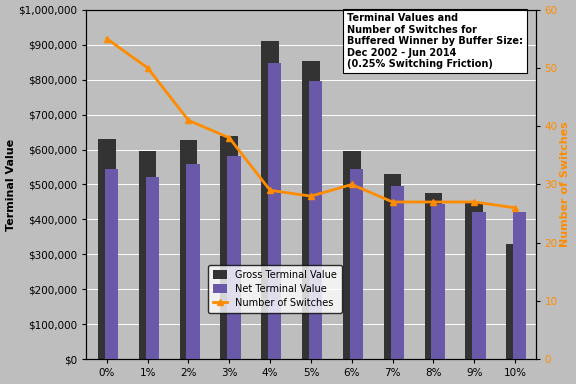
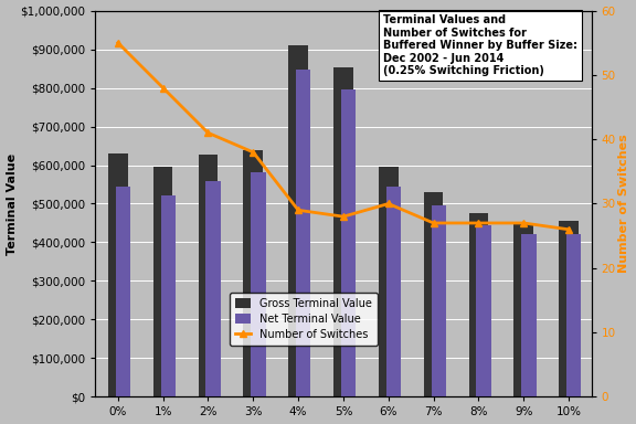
Number of Switches/1%: 50 -> 48
Gross Terminal Value/10%: $330,000 -> $455,000
